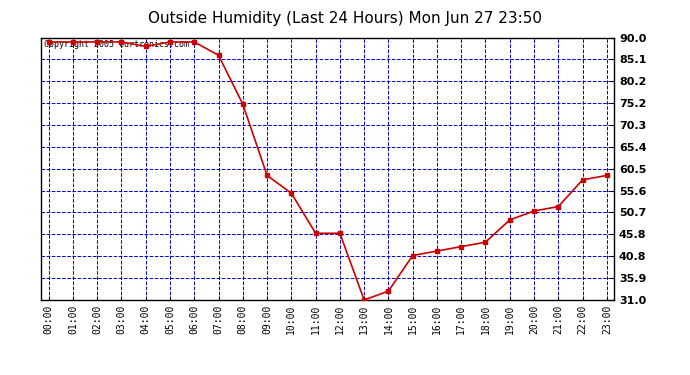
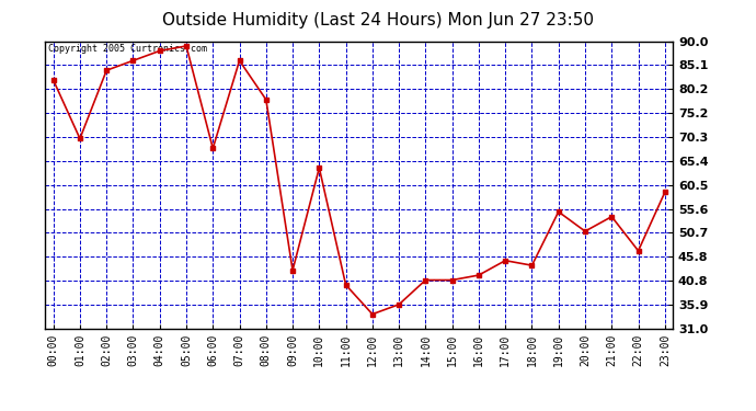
00:00: 89 -> 82
01:00: 89 -> 70
02:00: 89 -> 84
03:00: 89 -> 86
06:00: 89 -> 68
08:00: 75 -> 78
09:00: 59 -> 43
10:00: 55 -> 64
11:00: 46 -> 40
12:00: 46 -> 34
13:00: 31 -> 36
14:00: 33 -> 41
17:00: 43 -> 45
19:00: 49 -> 55
21:00: 52 -> 54
22:00: 58 -> 47
